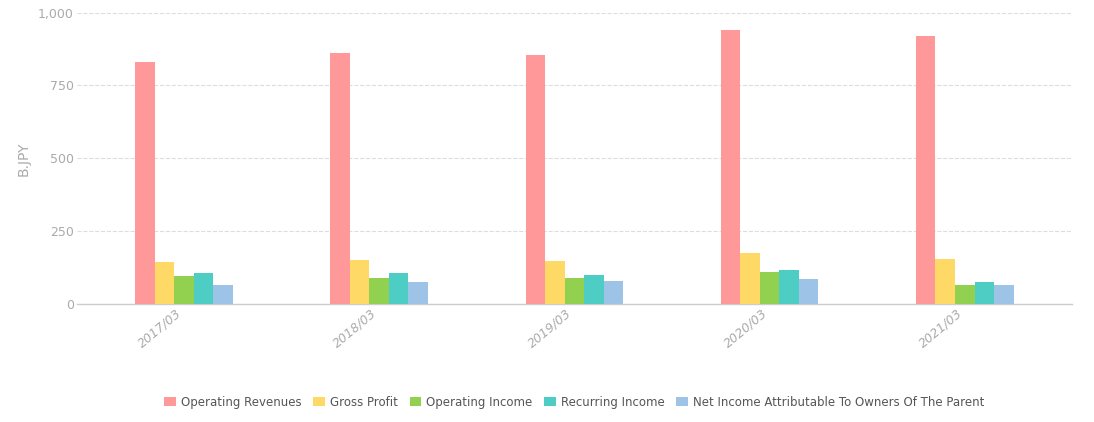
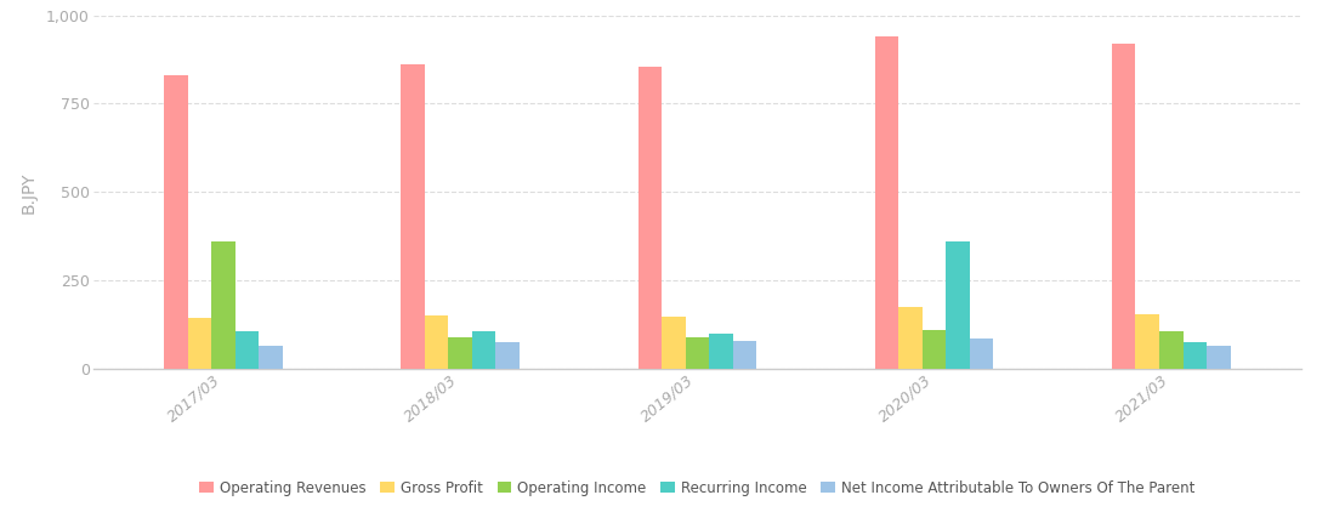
Operating Income/2017/03: 95 -> 360
Recurring Income/2020/03: 115 -> 360
Operating Income/2021/03: 65 -> 105
